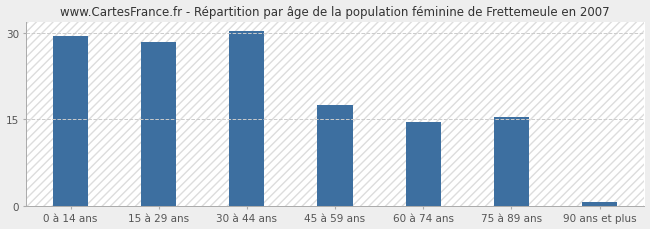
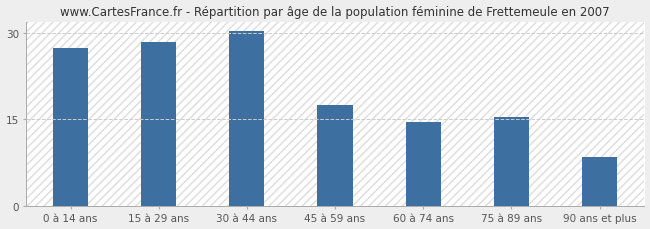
0 à 14 ans: 29.5 -> 27.4
90 ans et plus: 0.7 -> 8.4
